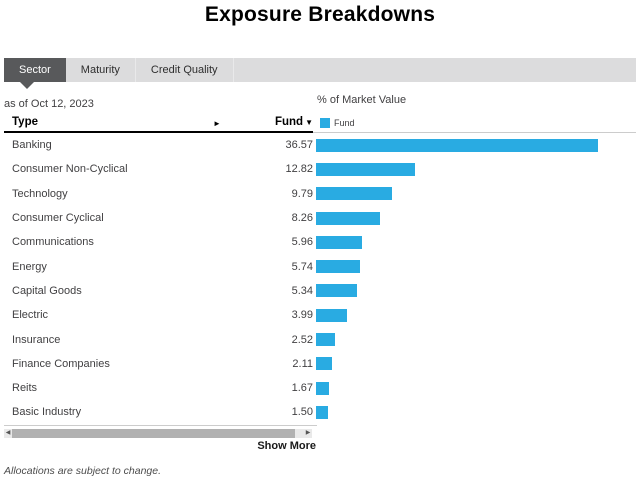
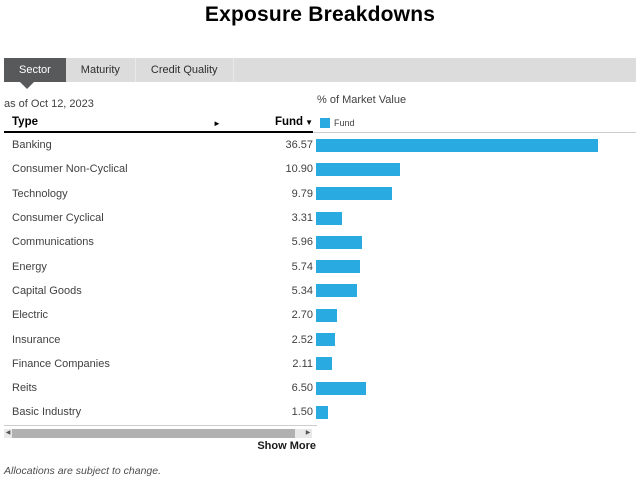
Consumer Non-Cyclical: 12.82 -> 10.90
Consumer Cyclical: 8.26 -> 3.31
Electric: 3.99 -> 2.70
Reits: 1.67 -> 6.50
